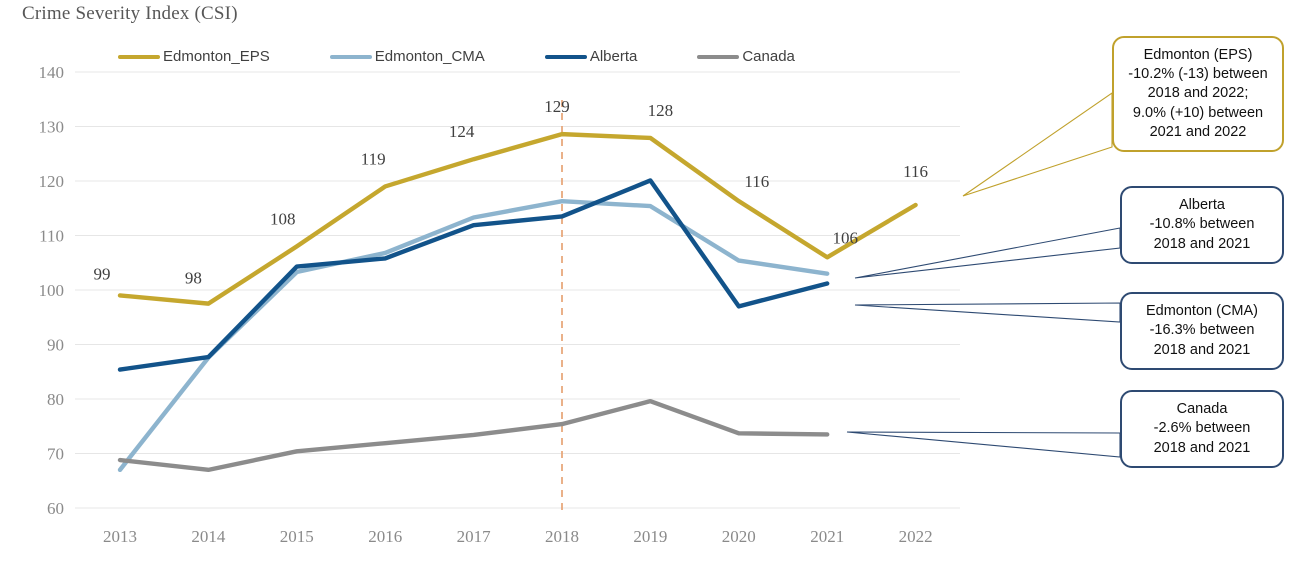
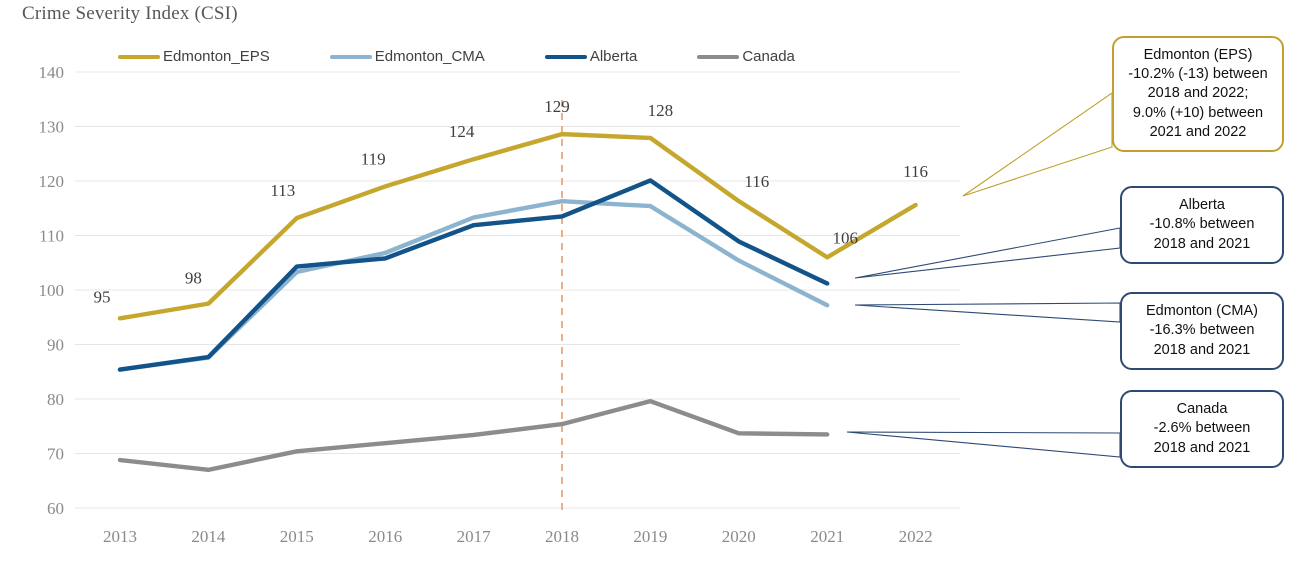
Edmonton_EPS/2013: 99 -> 95
Edmonton_CMA/2013: 67 -> 85
Edmonton_EPS/2015: 108 -> 113
Alberta/2020: 97 -> 109
Edmonton_CMA/2021: 103 -> 97
